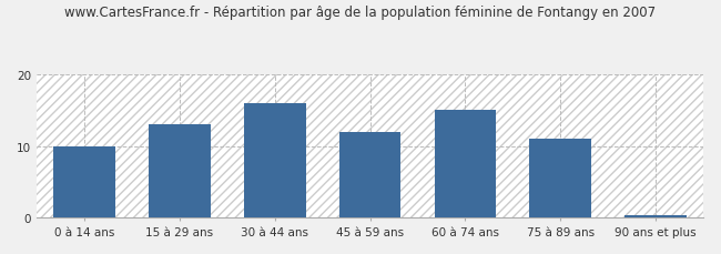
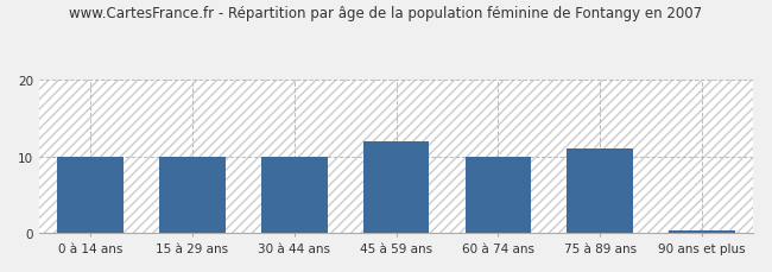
15 à 29 ans: 13.0 -> 10.0
30 à 44 ans: 16.0 -> 10.0
60 à 74 ans: 15.0 -> 10.0
